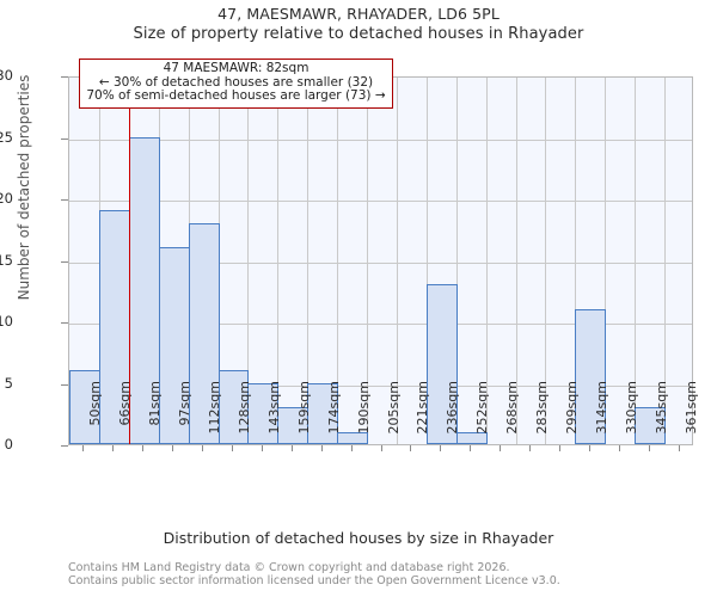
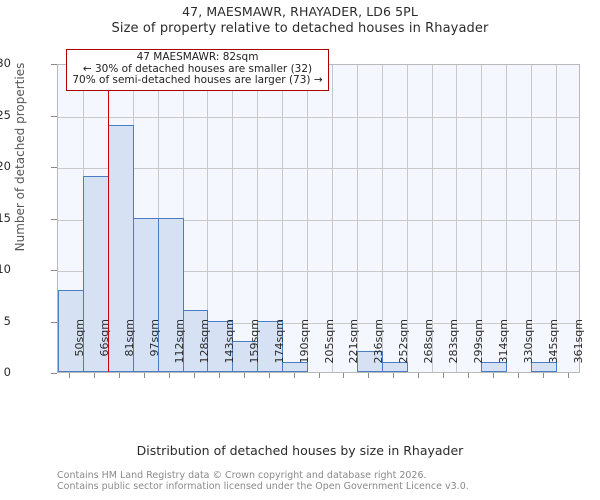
50sqm: 6 -> 8
81sqm: 25 -> 24
97sqm: 16 -> 15
112sqm: 18 -> 15
236sqm: 13 -> 2
314sqm: 11 -> 1
345sqm: 3 -> 1
